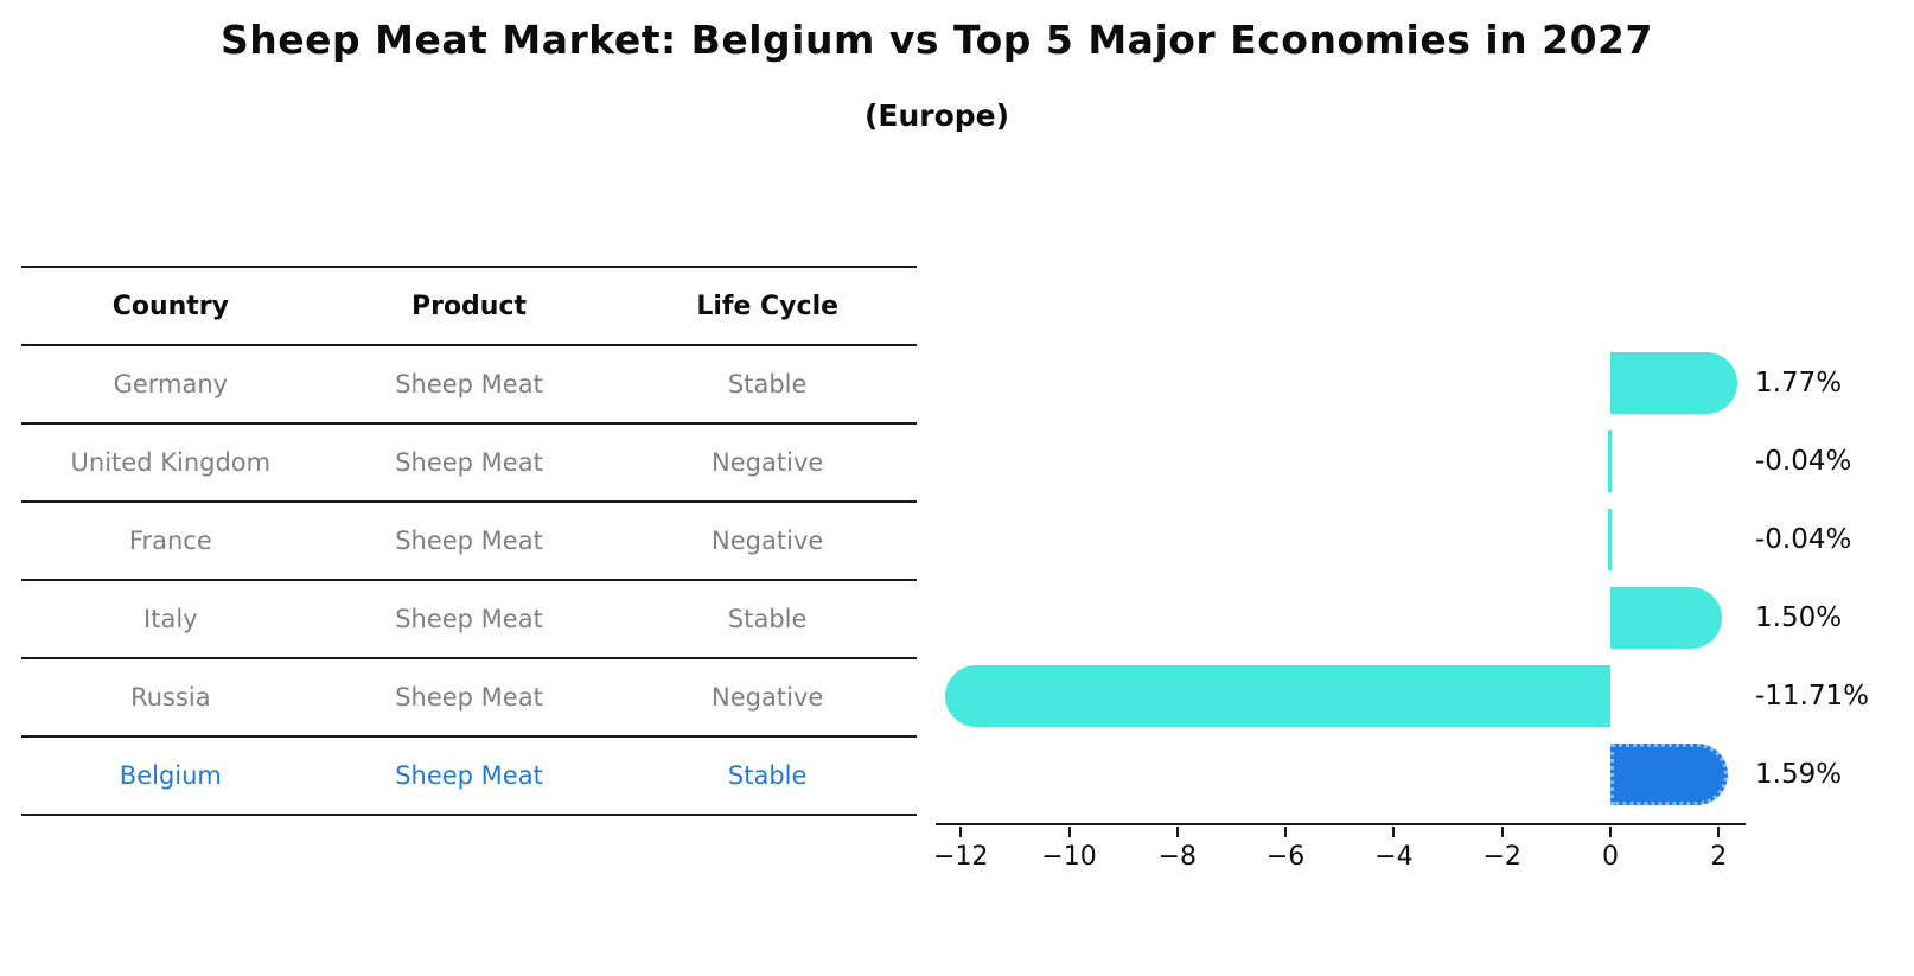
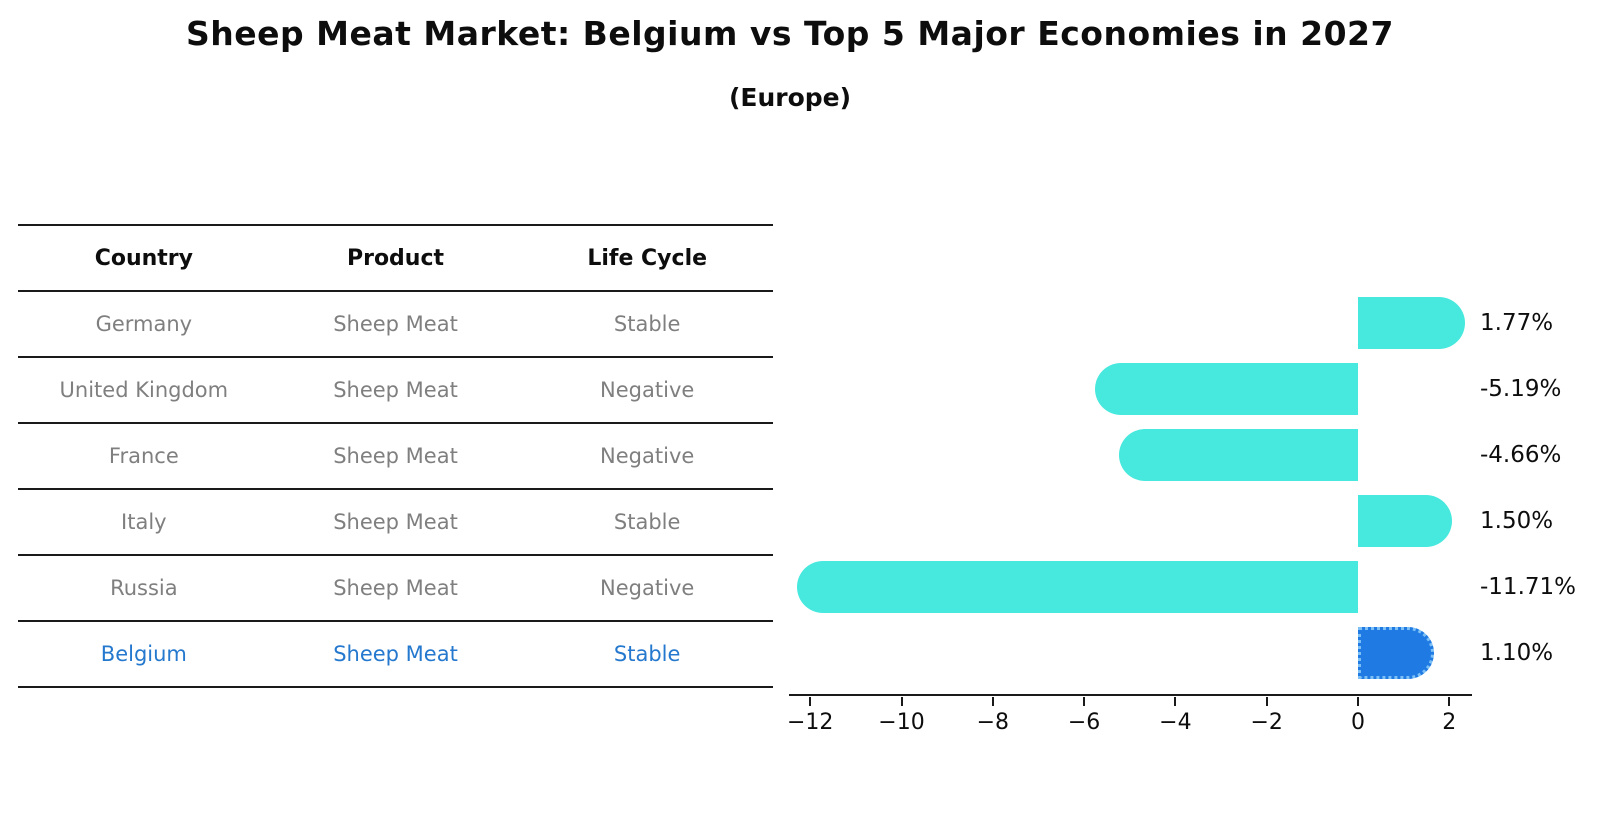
United Kingdom: -0.04% -> -5.19%
France: -0.04% -> -4.66%
Belgium: 1.59% -> 1.10%
